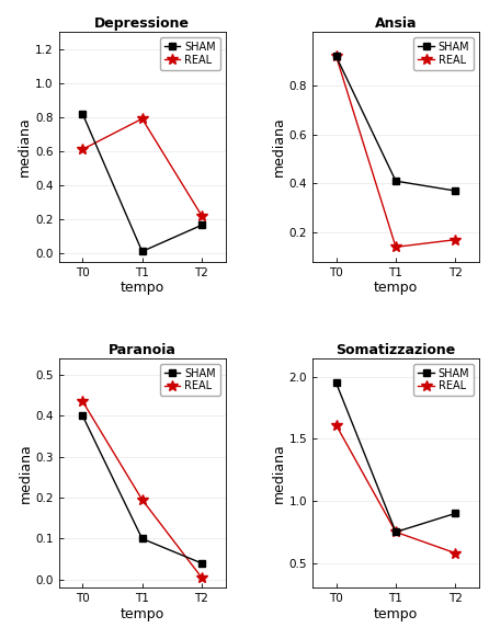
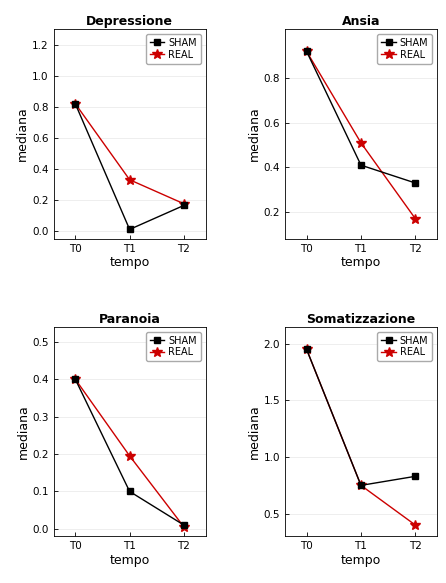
Depressione/REAL/T0: 0.61 -> 0.82
Depressione/REAL/T1: 0.79 -> 0.33
Depressione/REAL/T2: 0.22 -> 0.17
Ansia/REAL/T1: 0.14 -> 0.51
Ansia/SHAM/T2: 0.37 -> 0.33
Paranoia/REAL/T0: 0.435 -> 0.400
Paranoia/SHAM/T2: 0.04 -> 0.01
Somatizzazione/REAL/T0: 1.61 -> 1.95
Somatizzazione/SHAM/T2: 0.90 -> 0.83
Somatizzazione/REAL/T2: 0.58 -> 0.40
